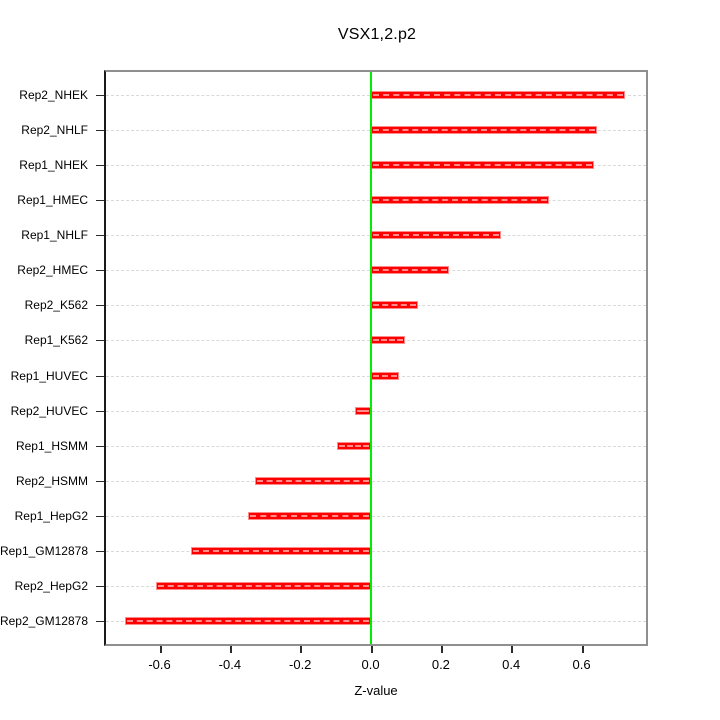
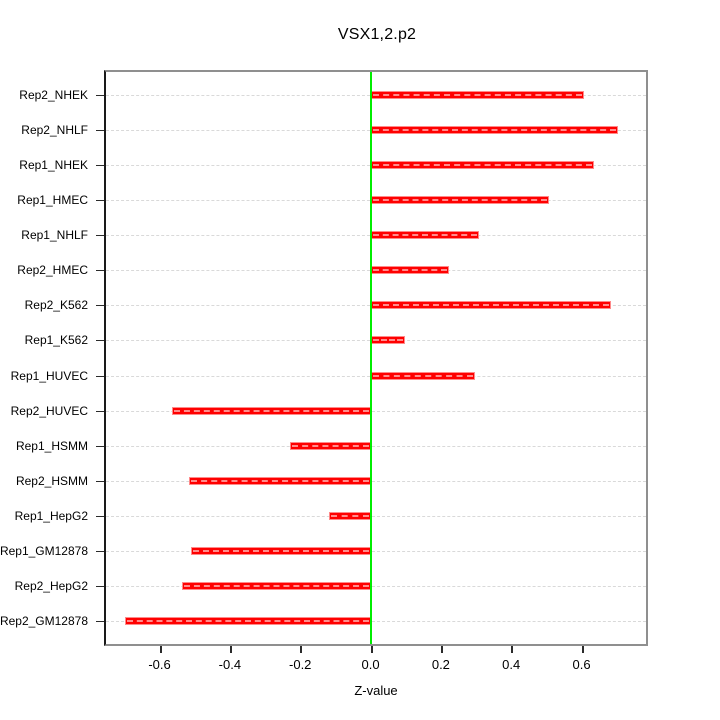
Rep2_NHEK: 0.73 -> 0.61
Rep2_NHLF: 0.65 -> 0.71
Rep1_NHLF: 0.38 -> 0.31
Rep2_K562: 0.14 -> 0.69
Rep1_HUVEC: 0.08 -> 0.30
Rep2_HUVEC: -0.04 -> -0.57
Rep1_HSMM: -0.10 -> -0.23
Rep2_HSMM: -0.33 -> -0.52
Rep1_HepG2: -0.35 -> -0.12
Rep2_HepG2: -0.61 -> -0.54
